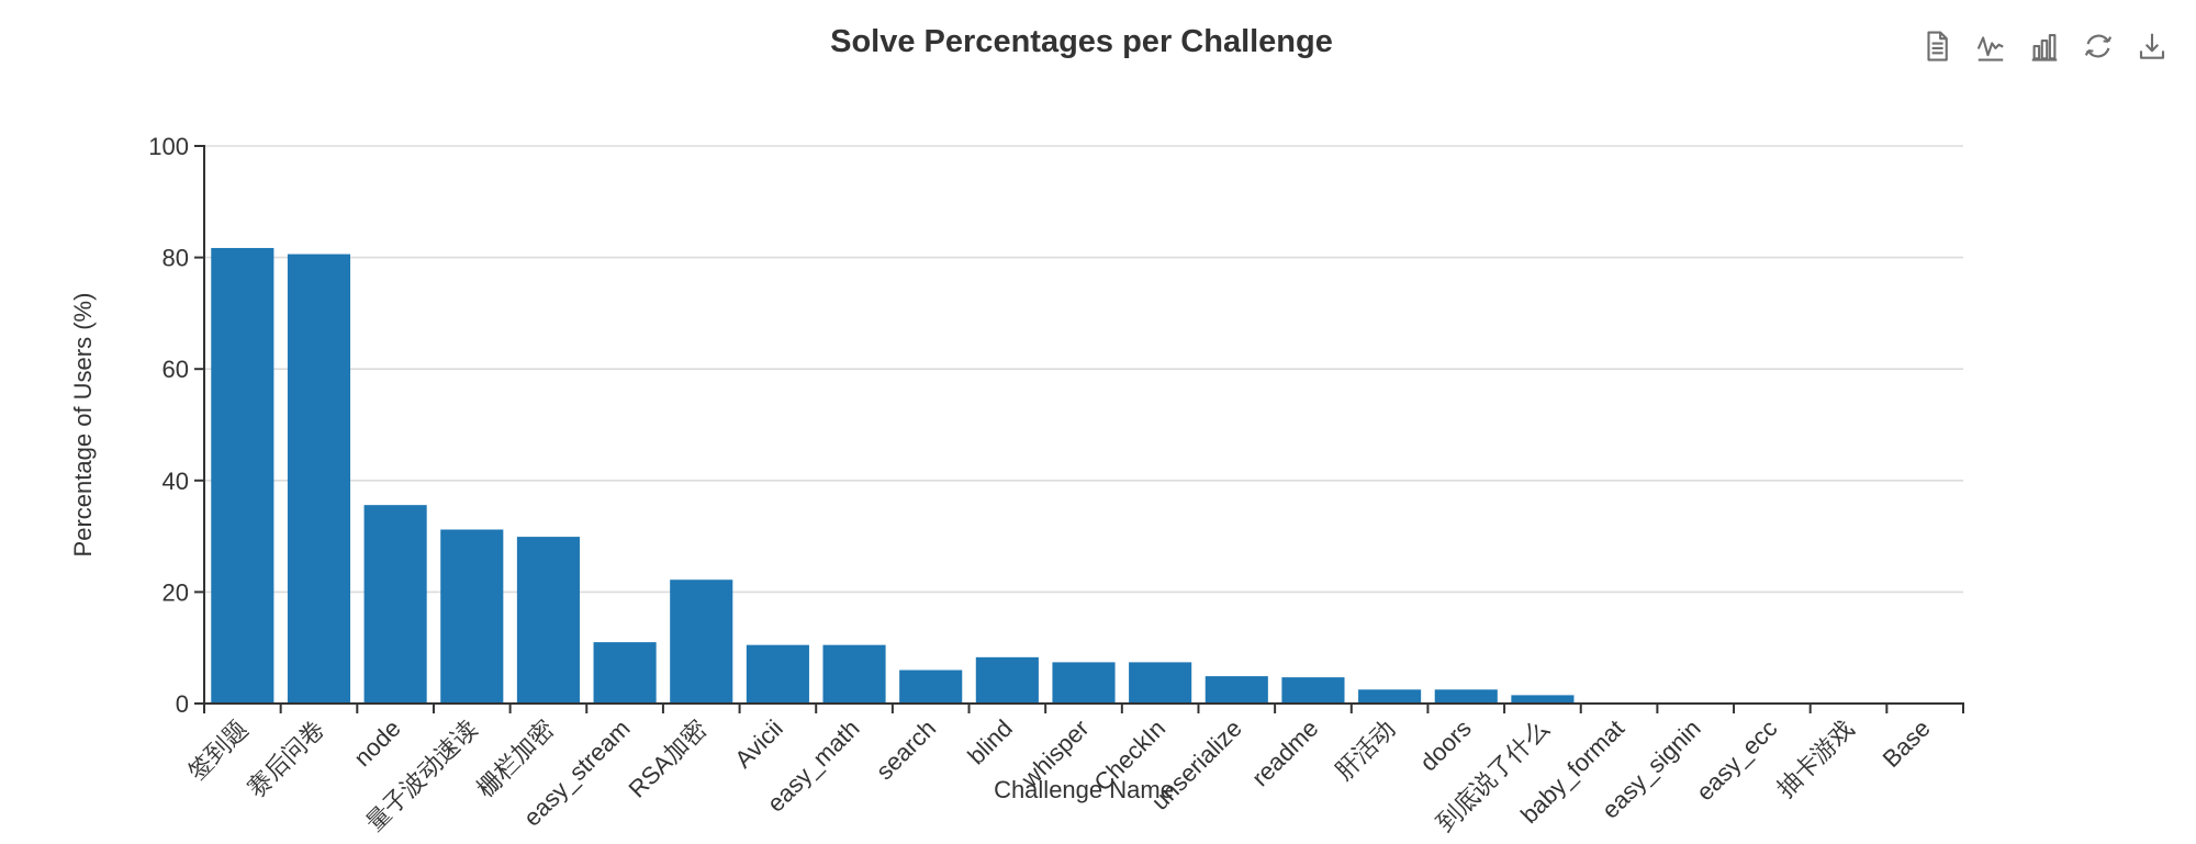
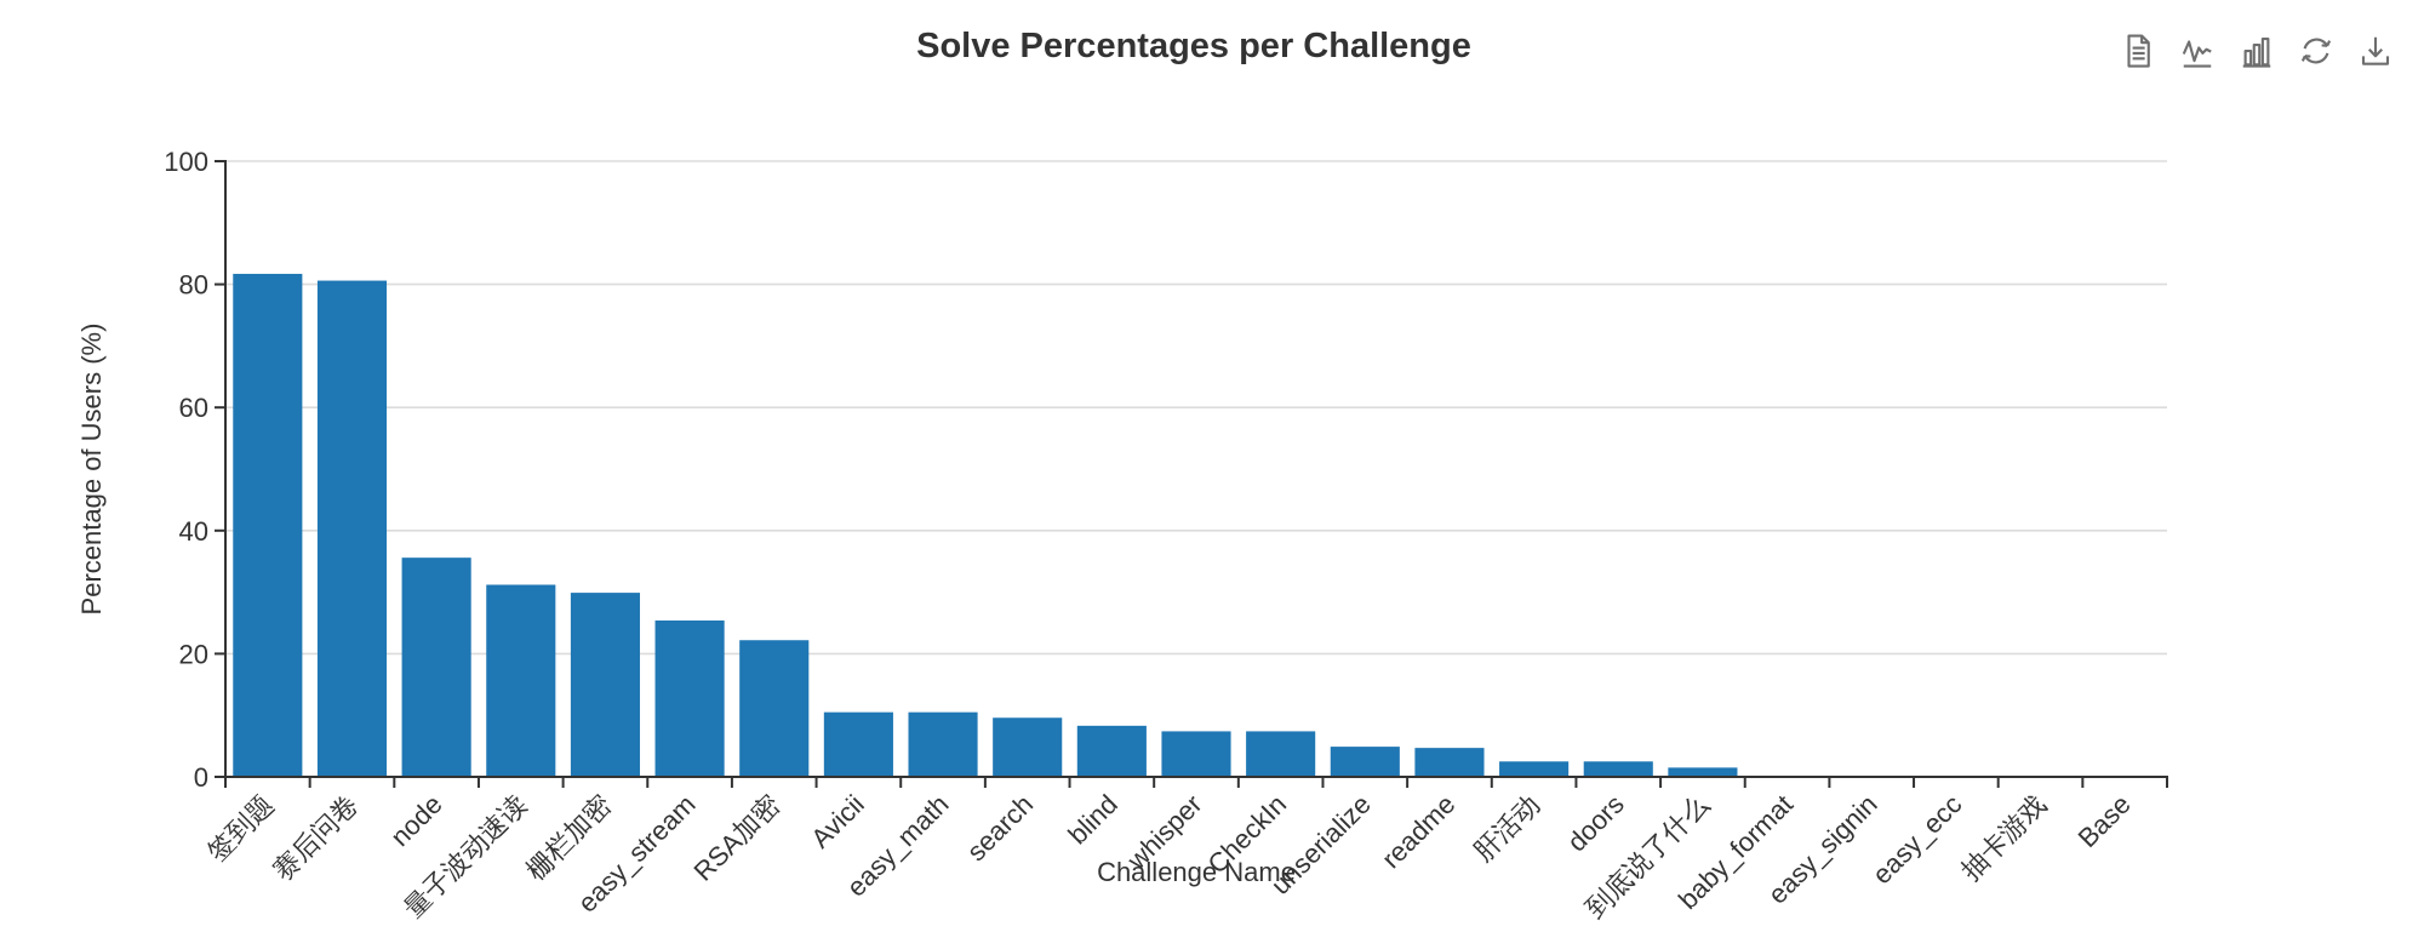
easy_stream: 11 -> 25
search: 6 -> 10
